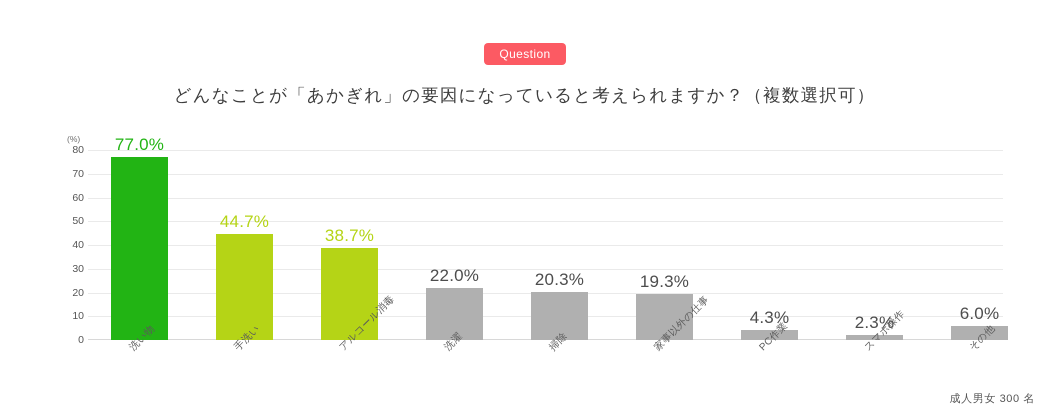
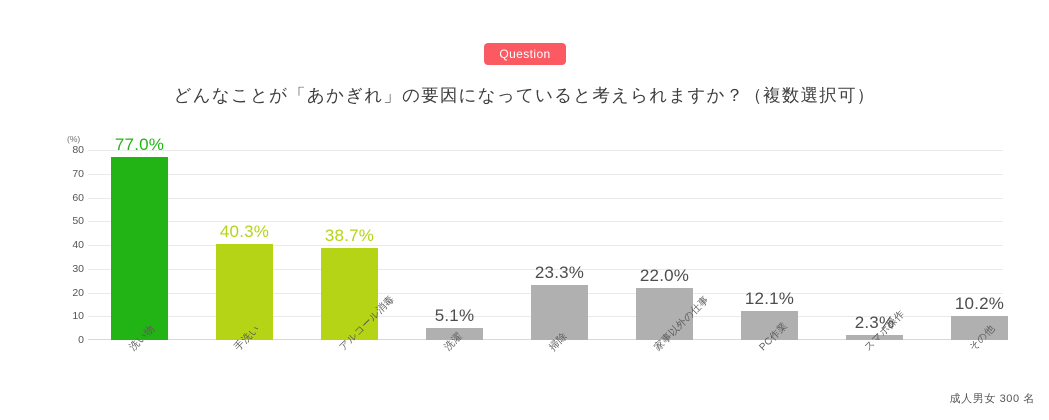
手洗い: 44.7% -> 40.3%
洗濯: 22.0% -> 5.1%
掃除: 20.3% -> 23.3%
家事以外の仕事: 19.3% -> 22.0%
PC作業: 4.3% -> 12.1%
その他: 6.0% -> 10.2%
